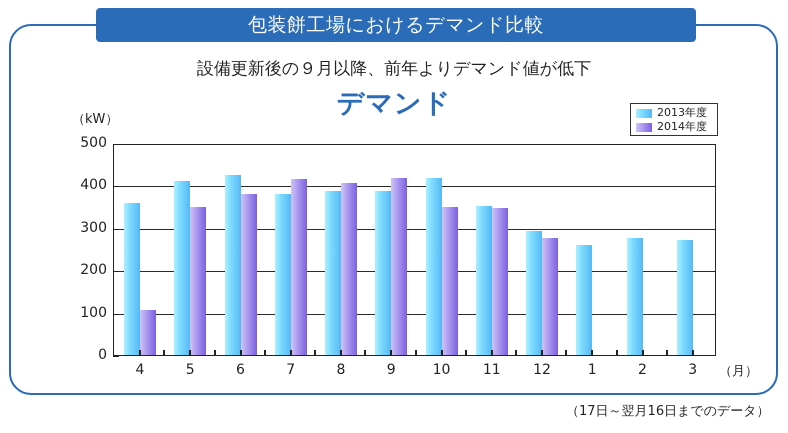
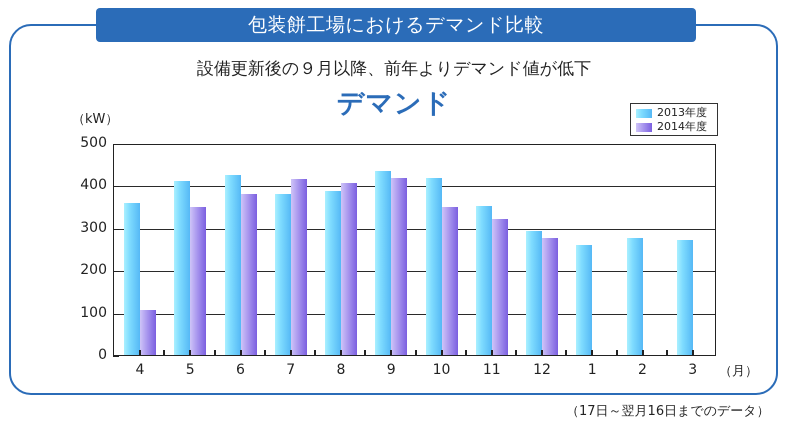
2013年度/9: 390 -> 440
2014年度/11: 350 -> 320
